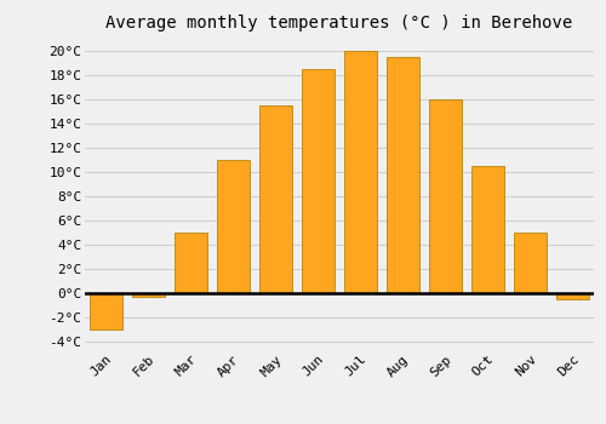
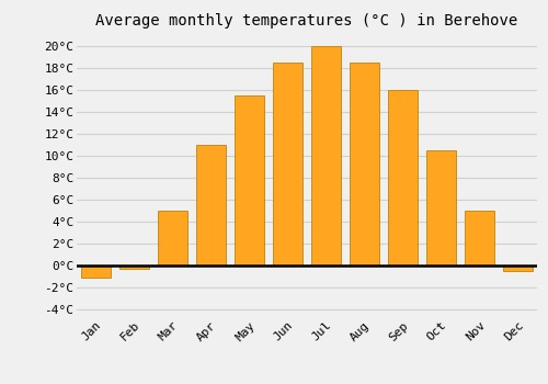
Jan: -3.0°C -> -1.1°C
Aug: 19.5°C -> 18.5°C
